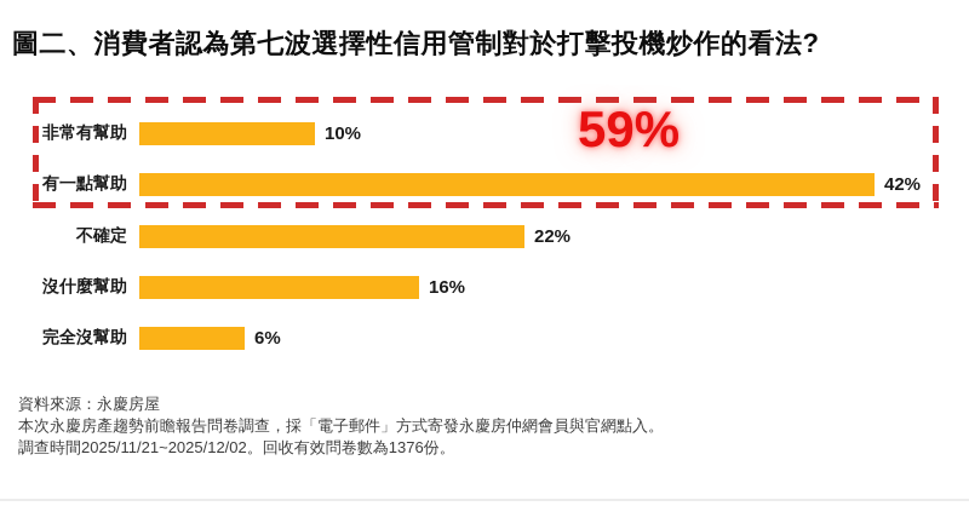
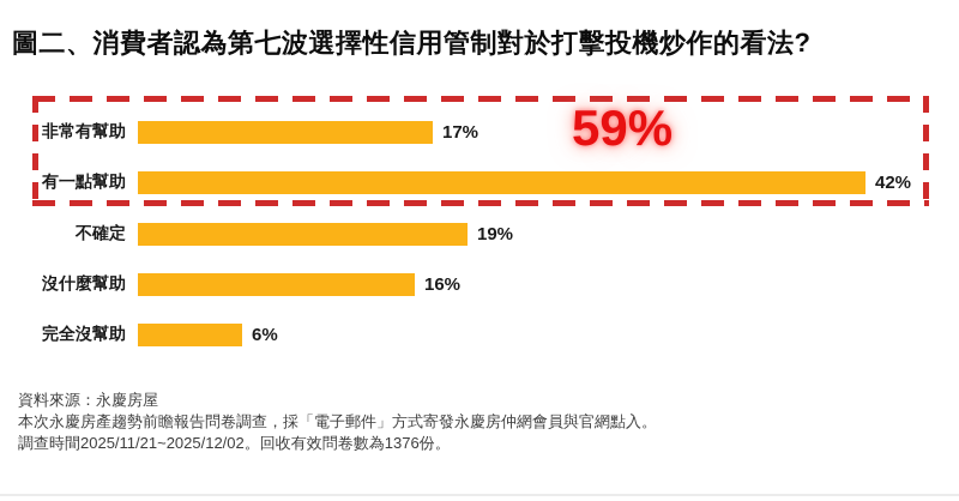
非常有幫助: 10% -> 17%
不確定: 22% -> 19%
